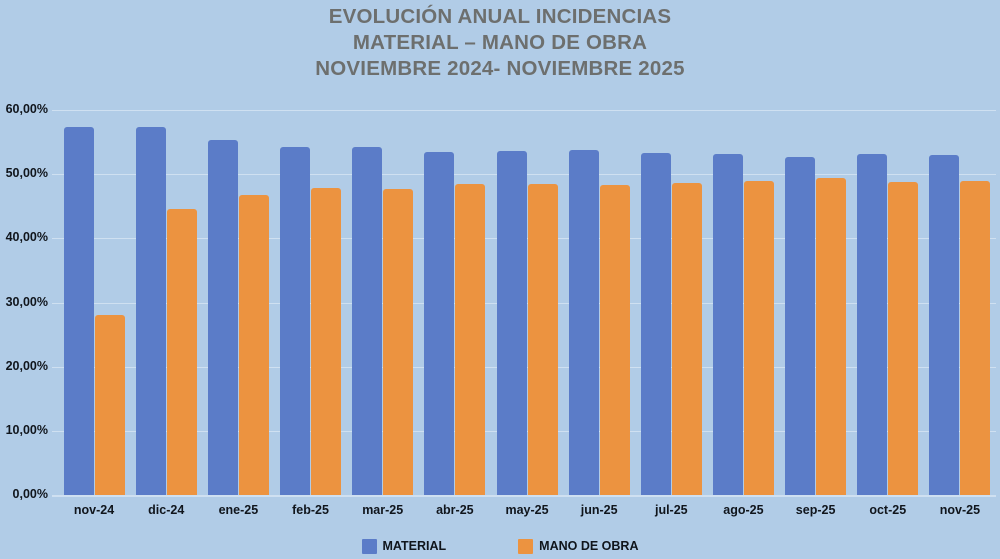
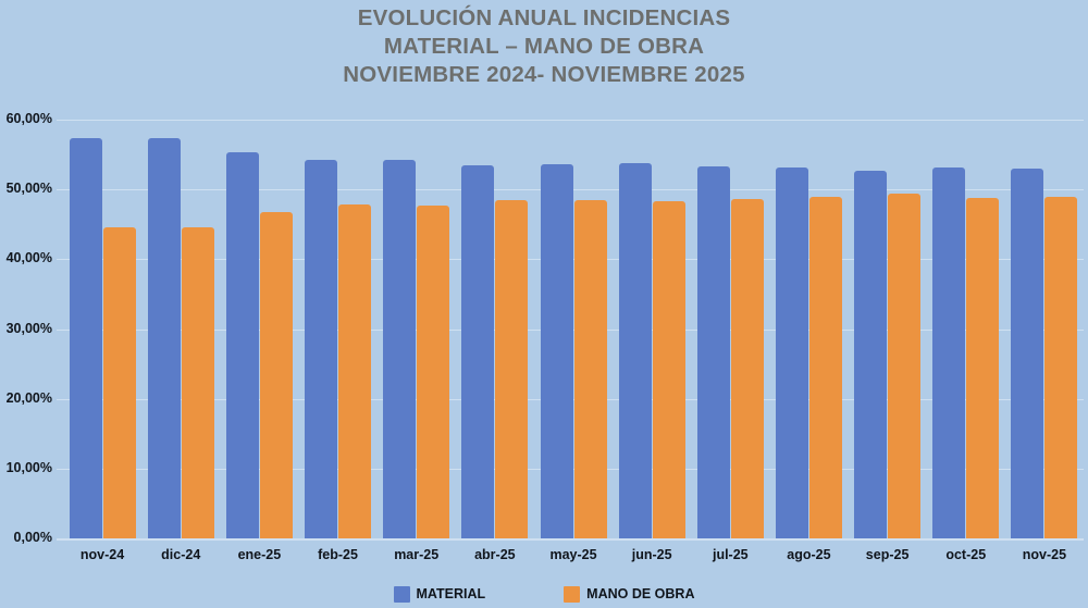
MANO DE OBRA/nov-24: 28% -> 44%
